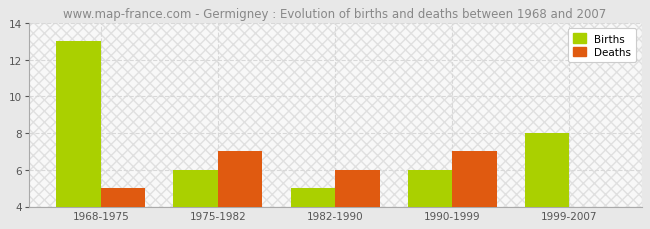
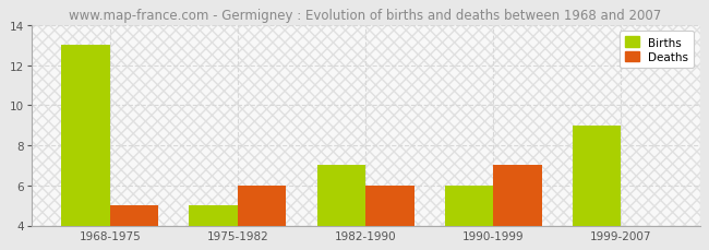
Births/1975-1982: 6 -> 5
Deaths/1975-1982: 7 -> 6
Births/1982-1990: 5 -> 7
Births/1999-2007: 8 -> 9
